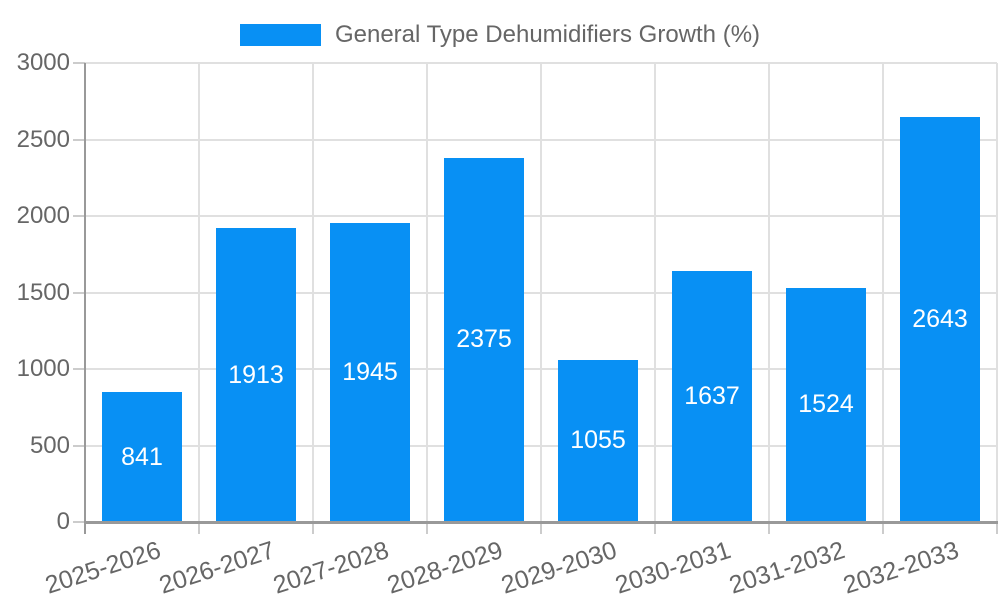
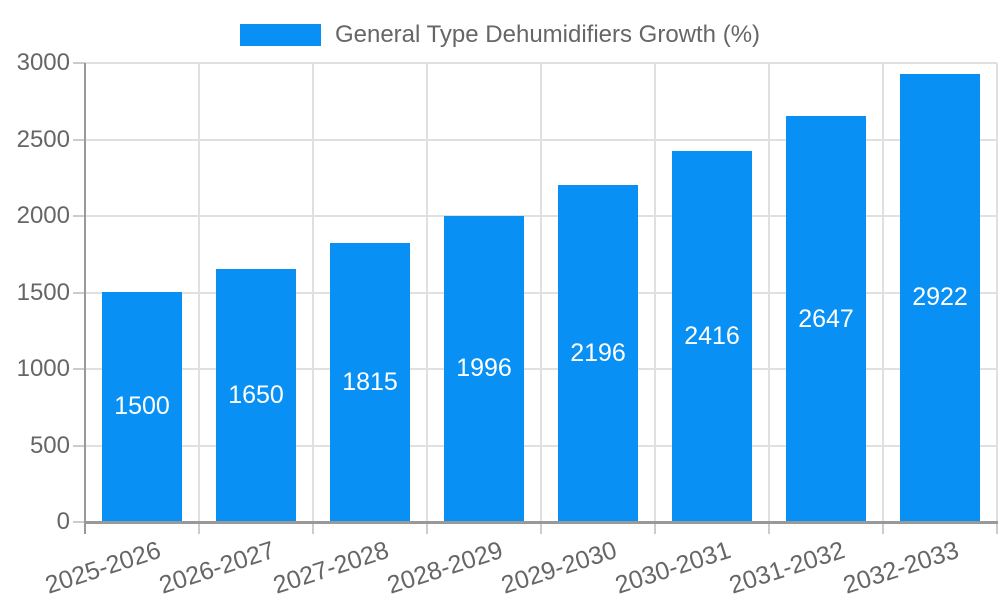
2025-2026: 841 -> 1500
2026-2027: 1913 -> 1650
2027-2028: 1945 -> 1815
2028-2029: 2375 -> 1996
2029-2030: 1055 -> 2196
2030-2031: 1637 -> 2416
2031-2032: 1524 -> 2647
2032-2033: 2643 -> 2922
